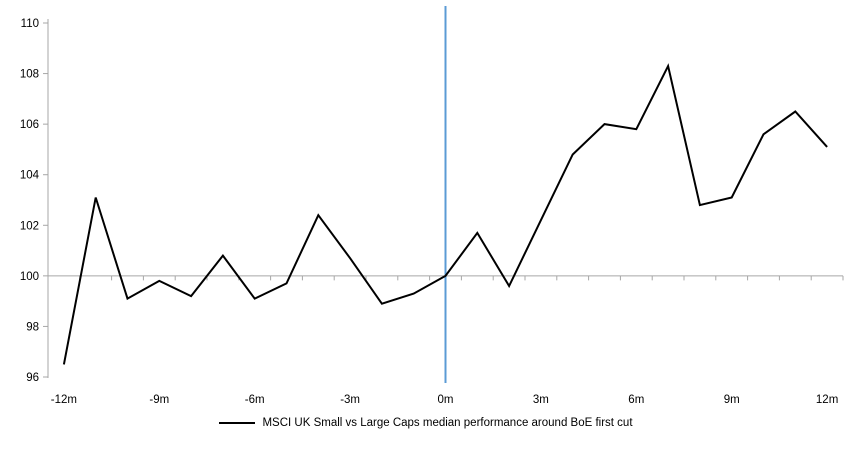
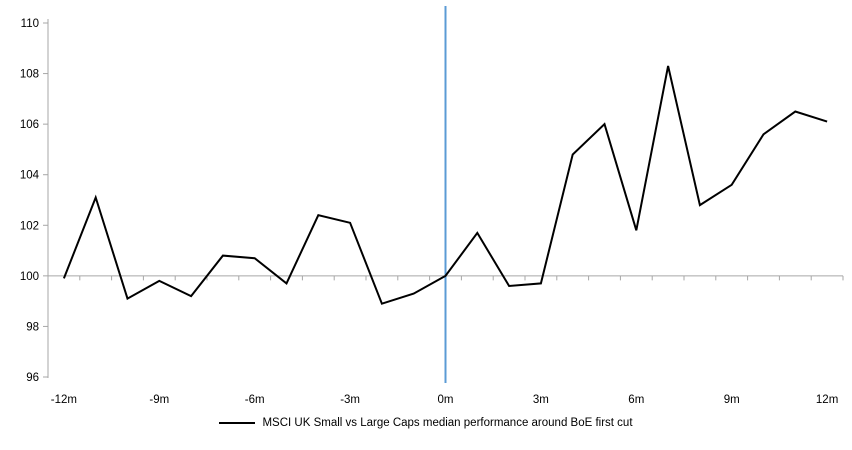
-12m: 96.5 -> 99.9
-6m: 99.1 -> 100.7
-3m: 100.7 -> 102.1
3m: 102.2 -> 99.7
6m: 105.8 -> 101.8
9m: 103.1 -> 103.6
12m: 105.1 -> 106.1
